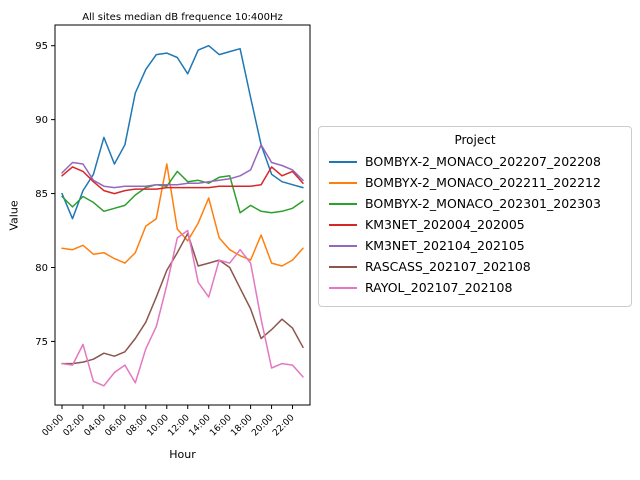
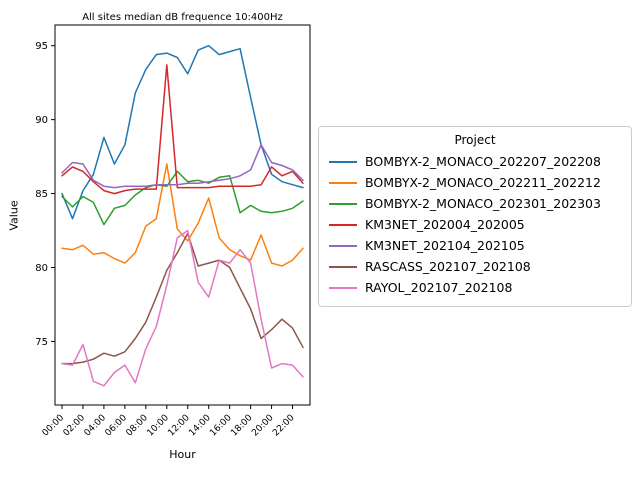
BOMBYX-2_MONACO_202301_202303/04:00: 83.8 -> 82.9
KM3NET_202004_202005/10:00: 85.4 -> 93.7
